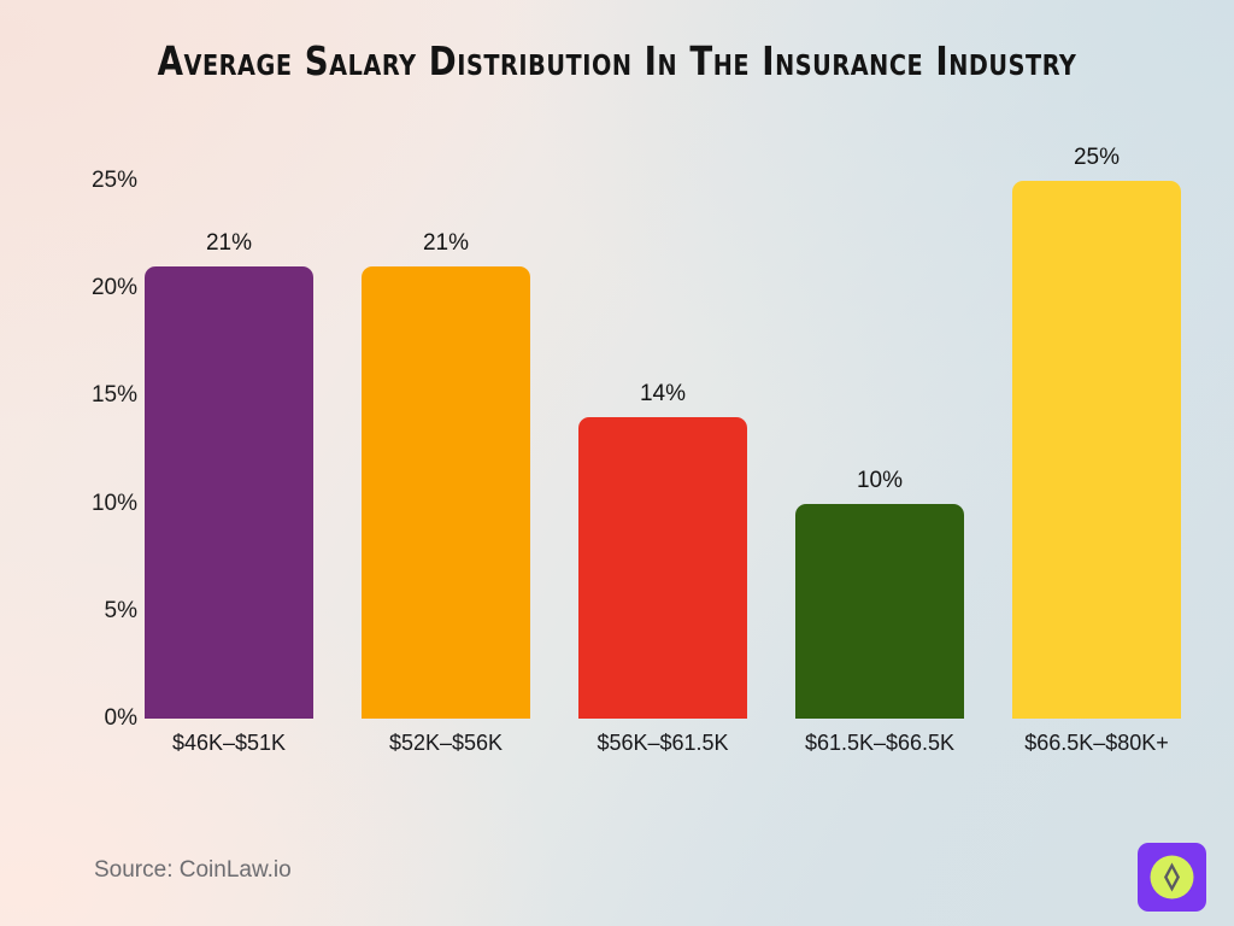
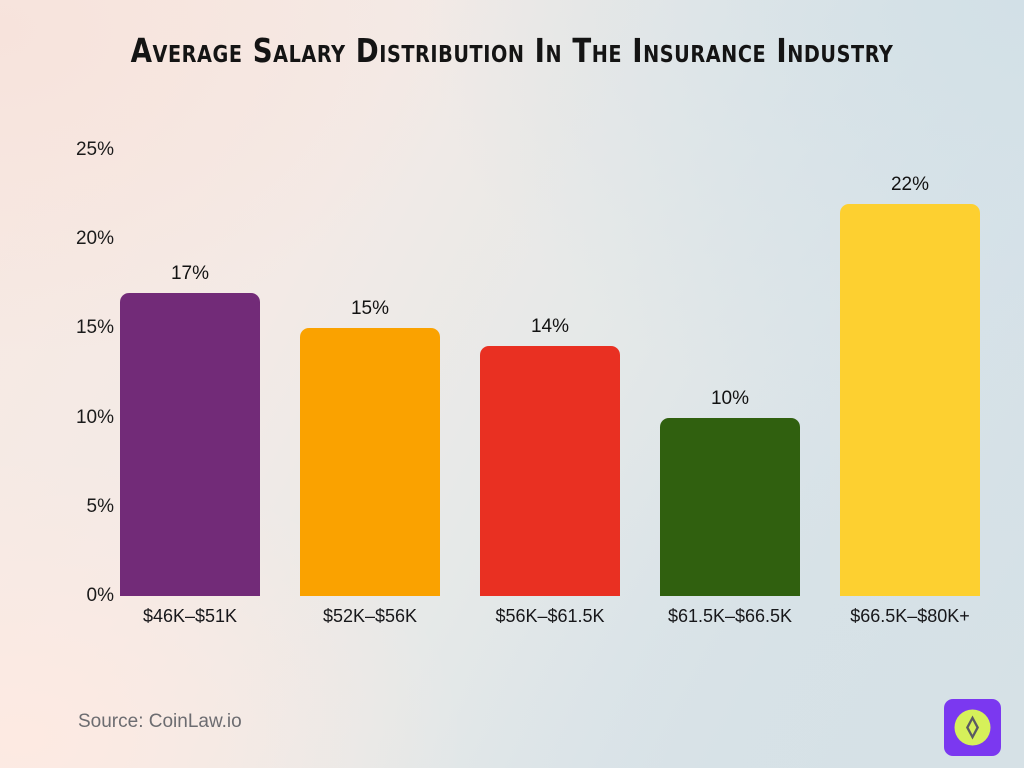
$46K–$51K: 21% -> 17%
$52K–$56K: 21% -> 15%
$66.5K–$80K+: 25% -> 22%
